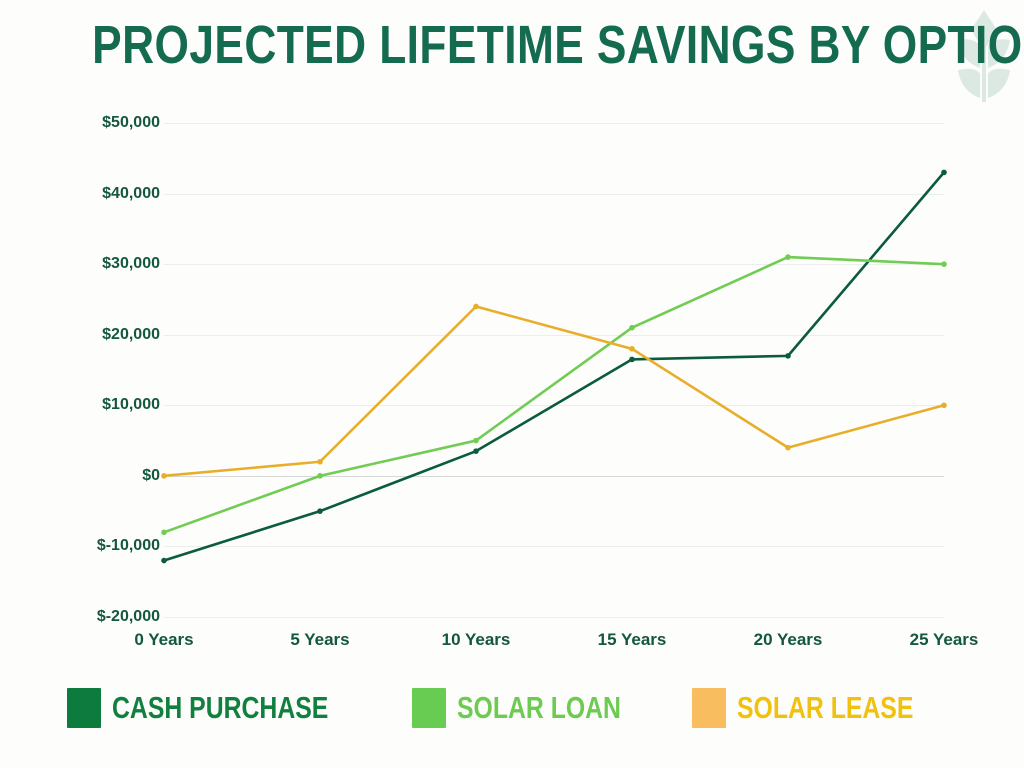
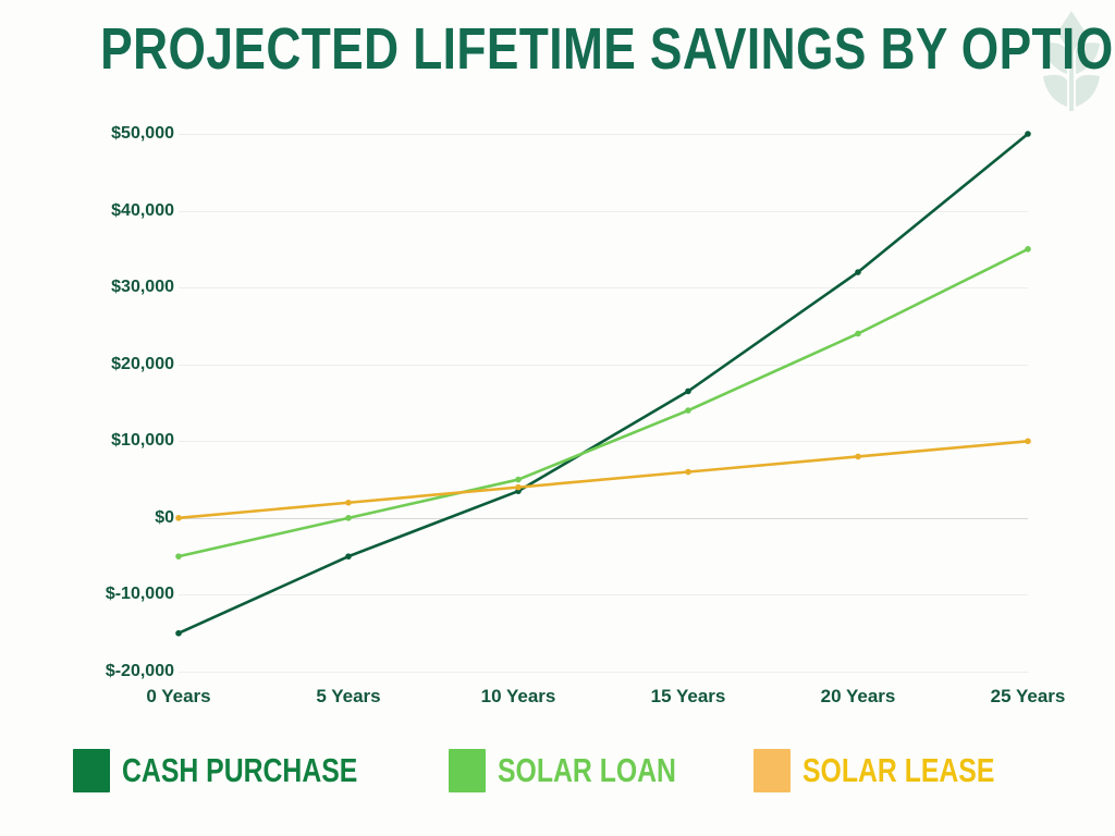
CASH PURCHASE/0 Years: -$12000 -> -$15000
SOLAR LOAN/0 Years: -$8000 -> -$5000
SOLAR LEASE/10 Years: $24000 -> $4000
SOLAR LOAN/15 Years: $21000 -> $14000
SOLAR LEASE/15 Years: $18000 -> $6000
CASH PURCHASE/20 Years: $17000 -> $32000
SOLAR LOAN/20 Years: $31000 -> $24000
SOLAR LEASE/20 Years: $4000 -> $8000
CASH PURCHASE/25 Years: $43000 -> $50000
SOLAR LOAN/25 Years: $30000 -> $35000
